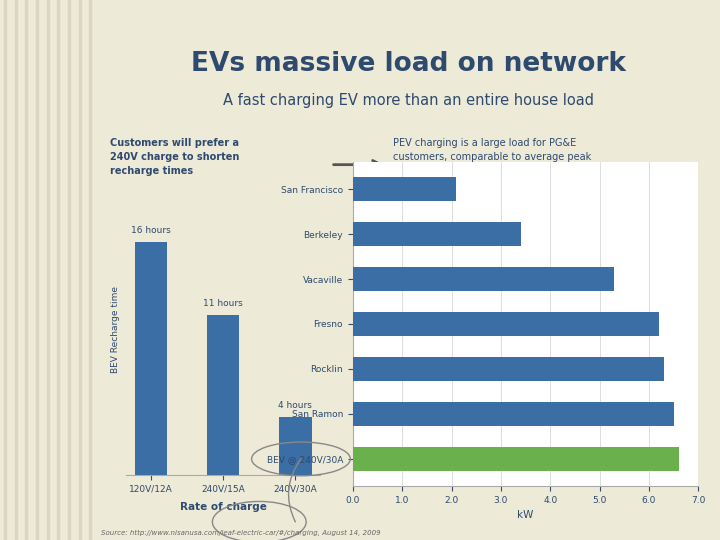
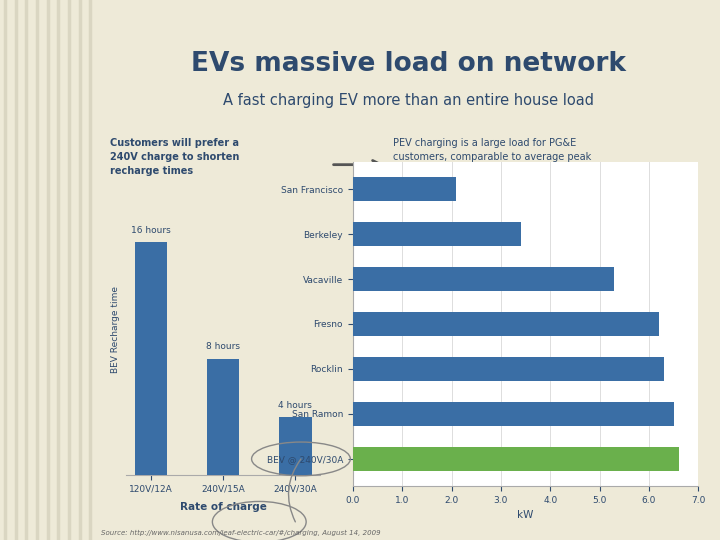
240V/15A: 11 -> 8
